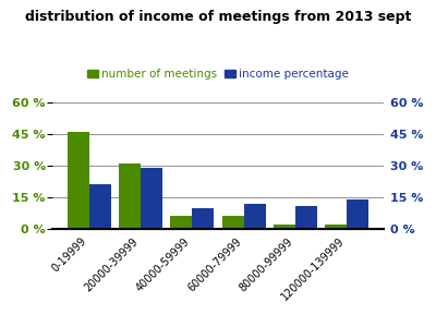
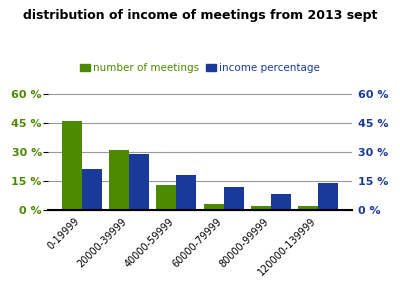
number of meetings/40000-59999: 6 % -> 13 %
income percentage/40000-59999: 10 % -> 18 %
number of meetings/60000-79999: 6 % -> 3 %
income percentage/80000-99999: 11 % -> 8 %
